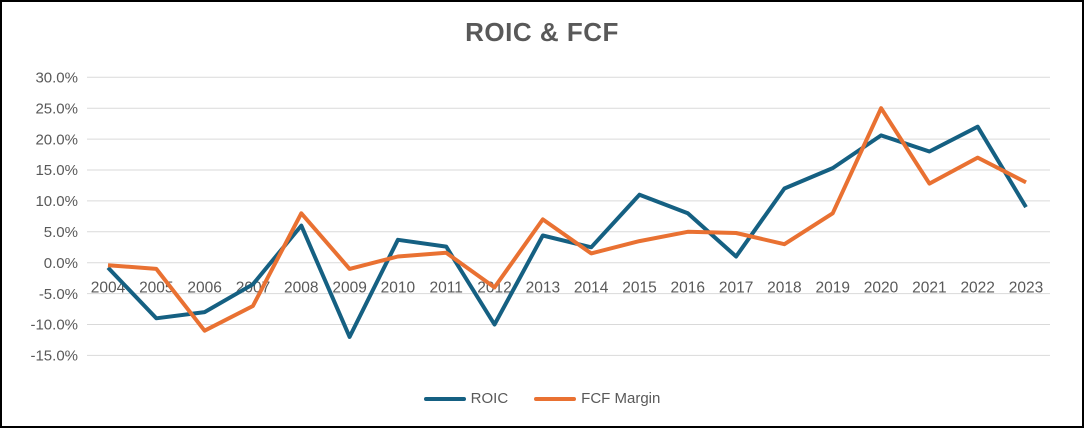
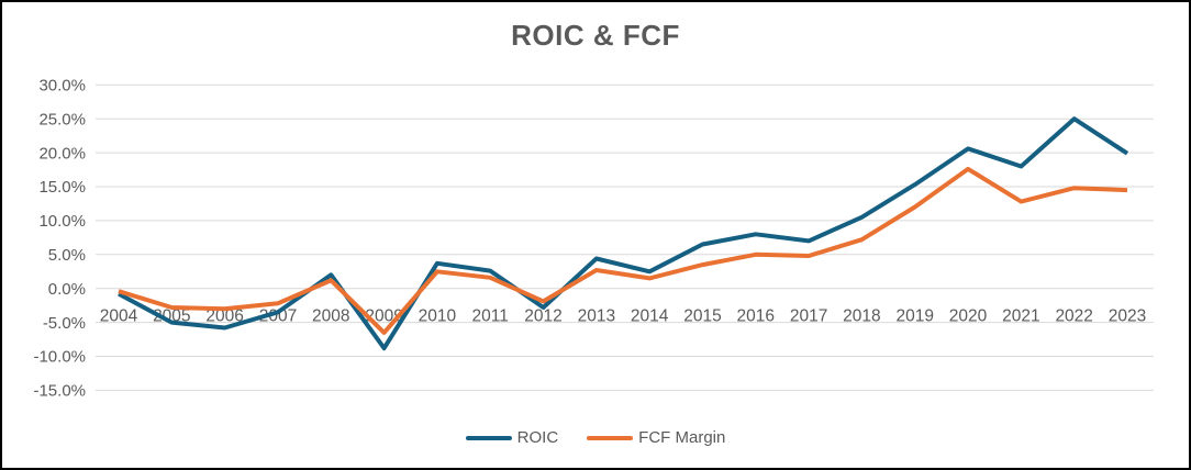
ROIC/2005: -9% -> -5%
FCF Margin/2005: -1% -> -3%
ROIC/2006: -8% -> -6%
FCF Margin/2006: -11% -> -3%
FCF Margin/2007: -7% -> -2%
ROIC/2008: 6% -> 2%
FCF Margin/2008: 8% -> 1%
ROIC/2009: -12% -> -9%
FCF Margin/2009: -1% -> -6%
FCF Margin/2010: 1% -> 2%
ROIC/2012: -10% -> -3%
FCF Margin/2012: -4% -> -2%
FCF Margin/2013: 7% -> 3%
ROIC/2015: 11% -> 6%
ROIC/2017: 1% -> 7%
ROIC/2018: 12% -> 10%
FCF Margin/2018: 3% -> 7%
FCF Margin/2019: 8% -> 12%
FCF Margin/2020: 25% -> 18%
ROIC/2022: 22% -> 25%
FCF Margin/2022: 17% -> 15%
ROIC/2023: 9% -> 20%
FCF Margin/2023: 13% -> 14%
